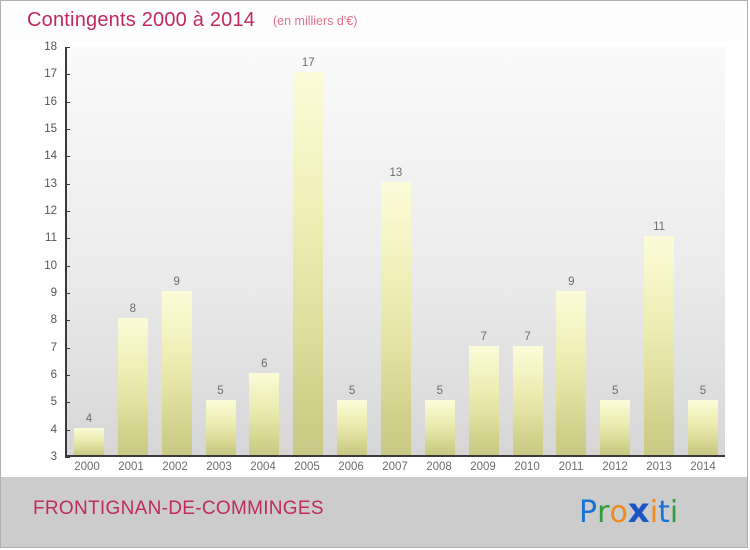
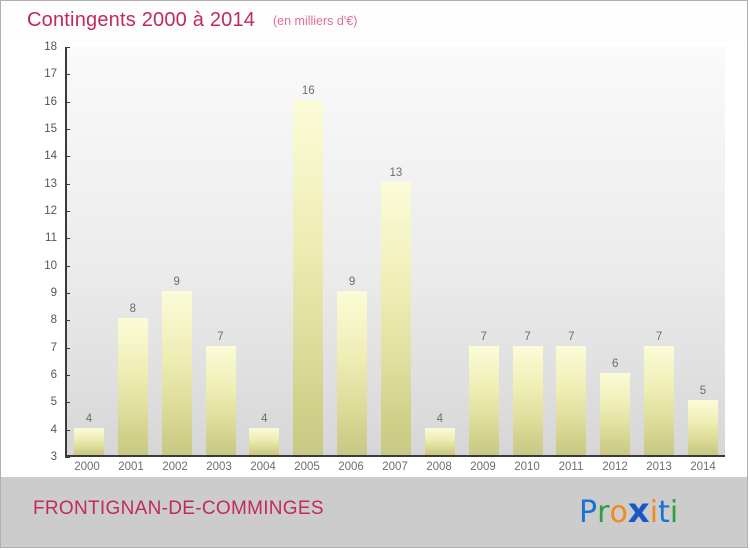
2003: 5 -> 7
2004: 6 -> 4
2005: 17 -> 16
2006: 5 -> 9
2008: 5 -> 4
2011: 9 -> 7
2012: 5 -> 6
2013: 11 -> 7
